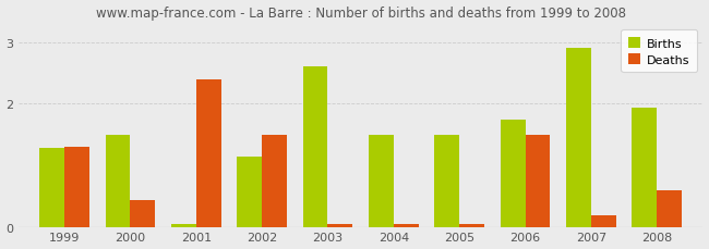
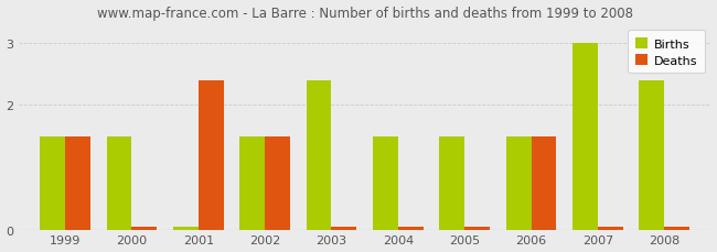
Births/1999: 1.28 -> 1.50
Deaths/1999: 1.30 -> 1.50
Deaths/2000: 0.44 -> 0.05
Births/2002: 1.14 -> 1.50
Births/2003: 2.60 -> 2.40
Births/2006: 1.74 -> 1.50
Births/2007: 2.90 -> 3.00
Deaths/2007: 0.20 -> 0.05
Births/2008: 1.94 -> 2.40
Deaths/2008: 0.60 -> 0.05
